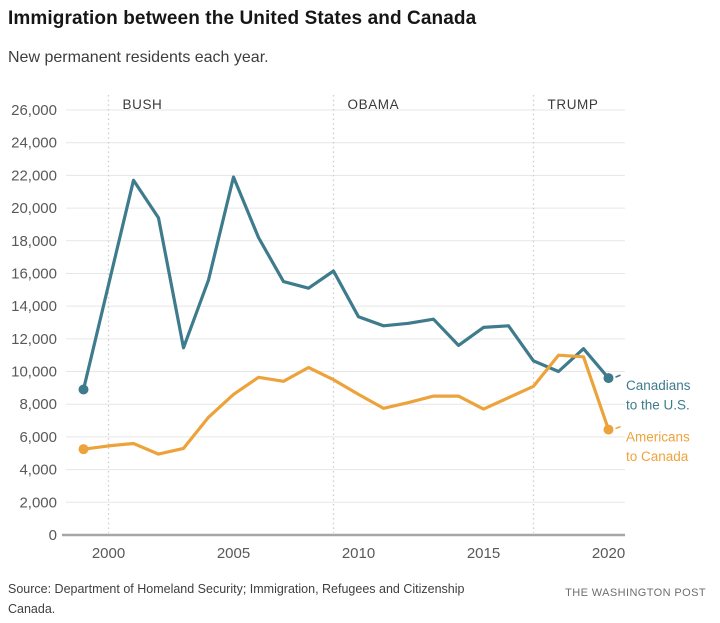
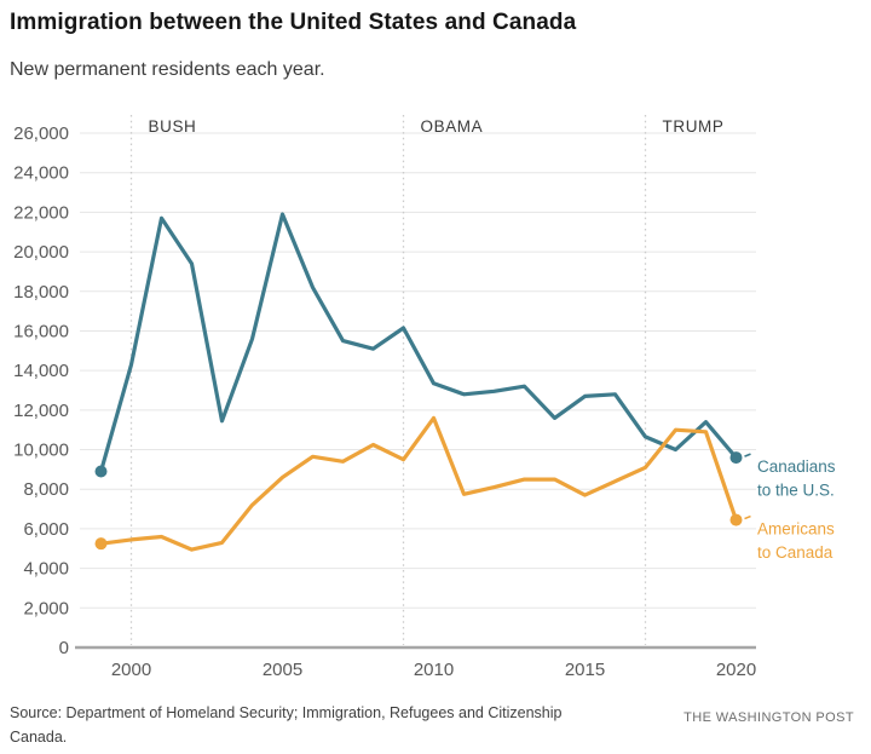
Canadians to the U.S./2000: 15300 -> 14300
Americans to Canada/2010: 8600 -> 11600
